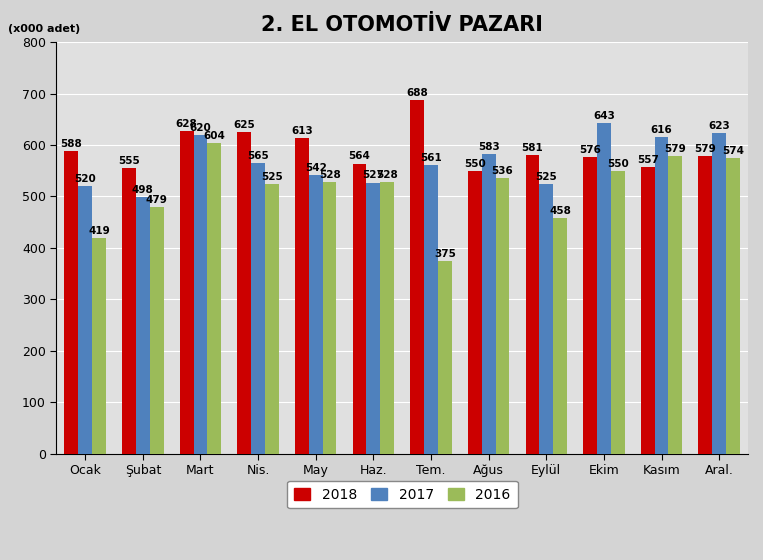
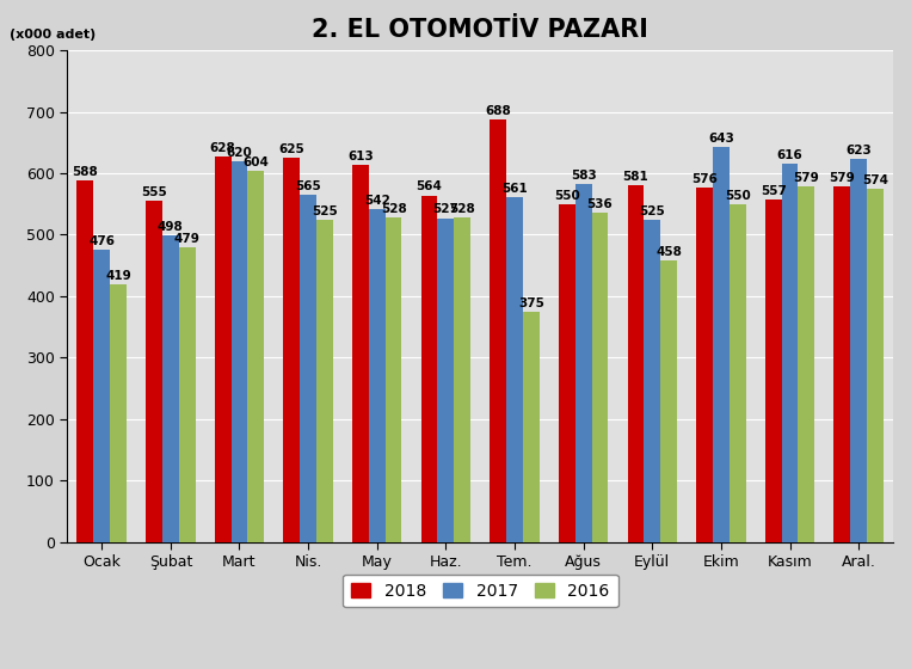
2017/Ocak: 520 -> 476
